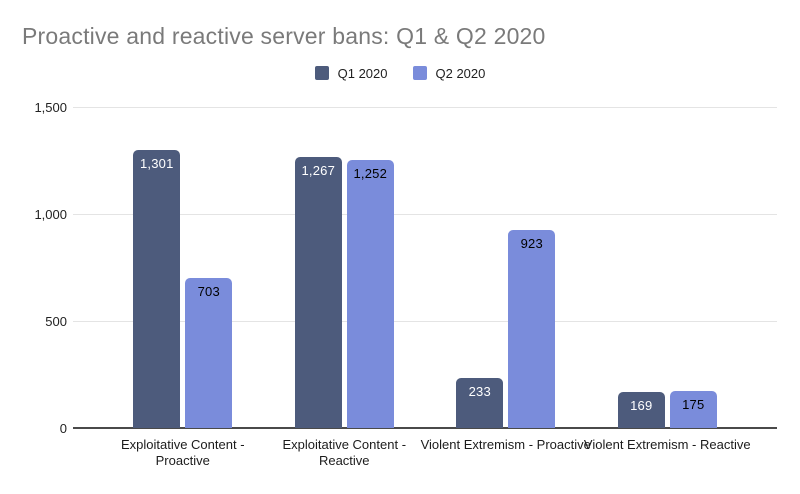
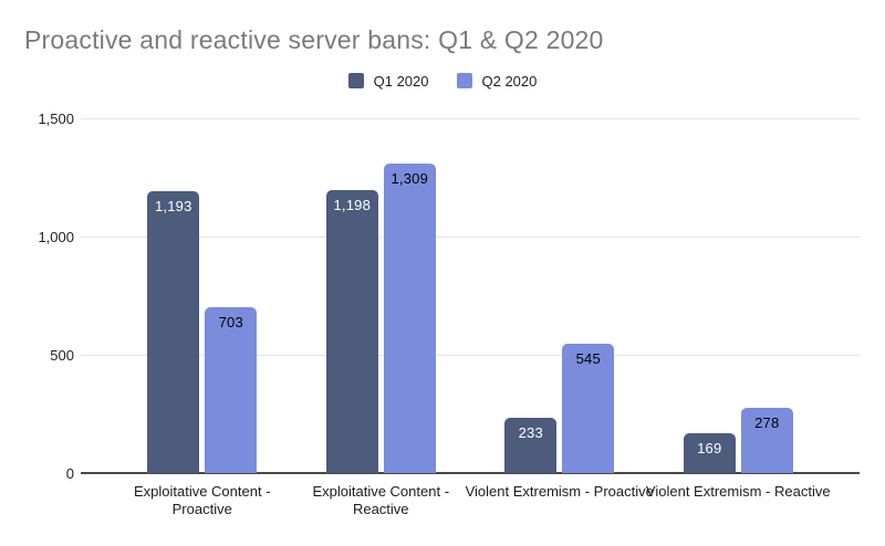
Q1 2020/Exploitative Content - Proactive: 1,301 -> 1,193
Q1 2020/Exploitative Content - Reactive: 1,267 -> 1,198
Q2 2020/Exploitative Content - Reactive: 1,252 -> 1,309
Q2 2020/Violent Extremism - Proactive: 923 -> 545
Q2 2020/Violent Extremism - Reactive: 175 -> 278
